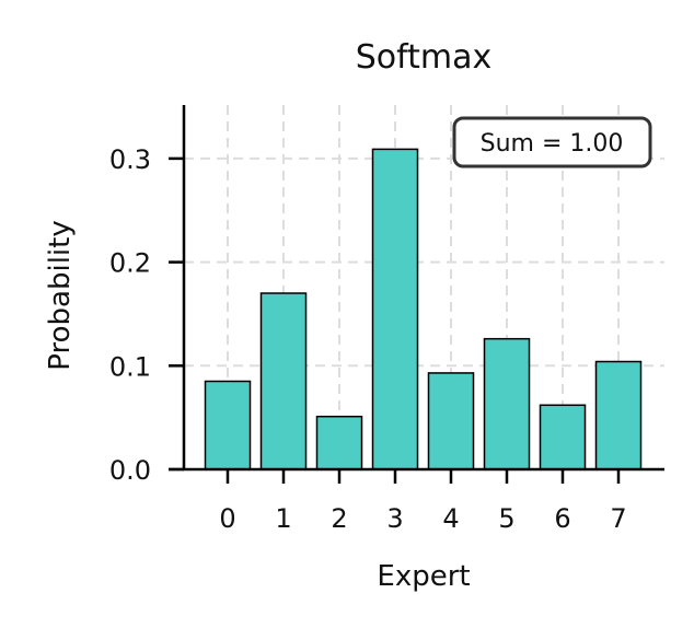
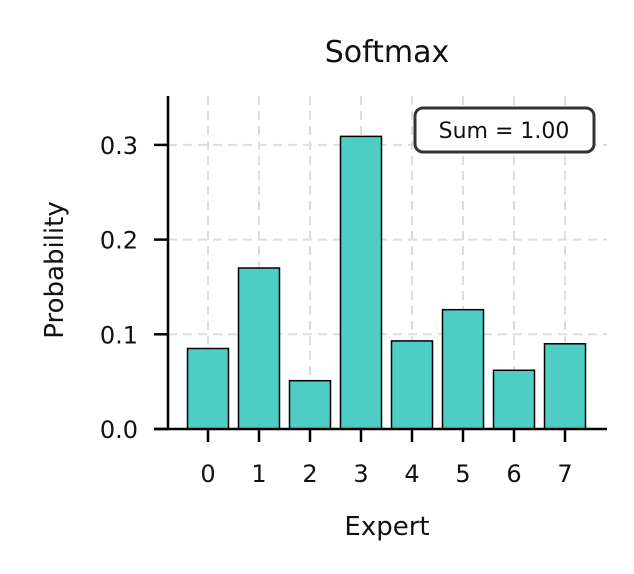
7: 0.10 -> 0.09
